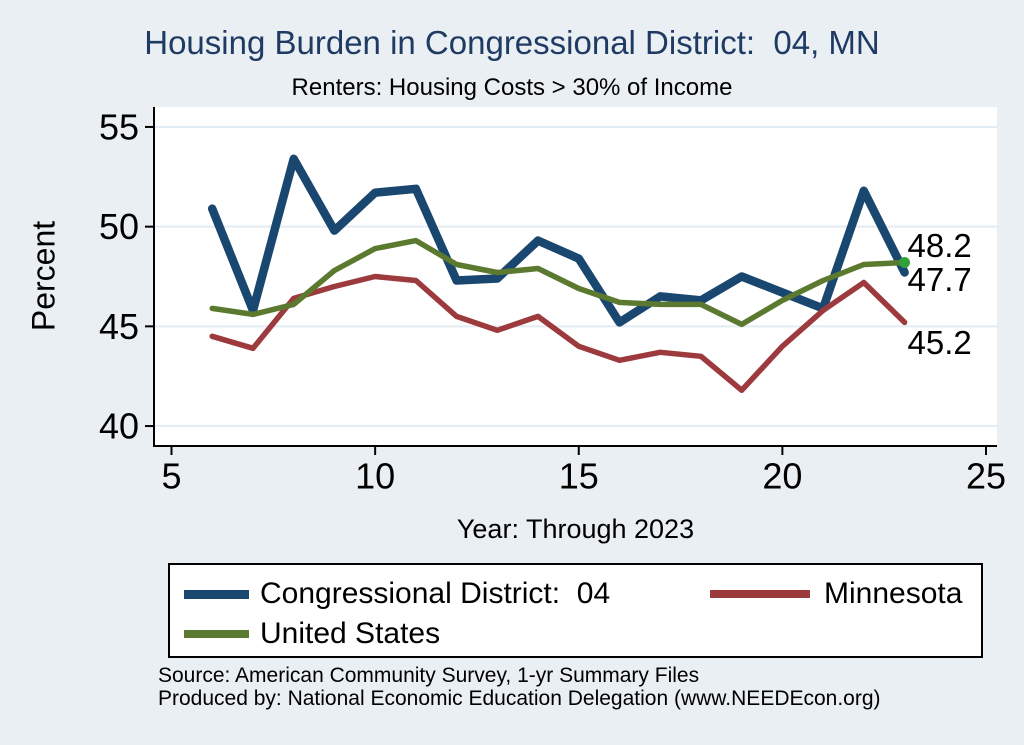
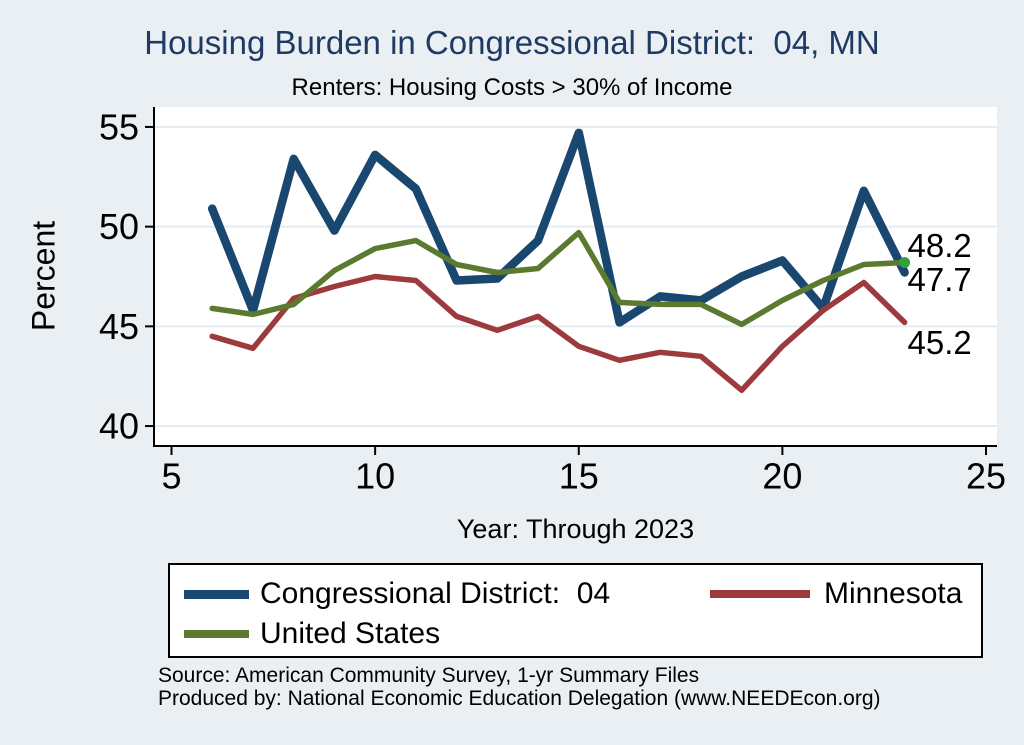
Congressional District: 04/10: 51.7 -> 53.6
Congressional District: 04/15: 48.4 -> 54.7
United States/15: 46.9 -> 49.7
Congressional District: 04/20: 46.7 -> 48.3
